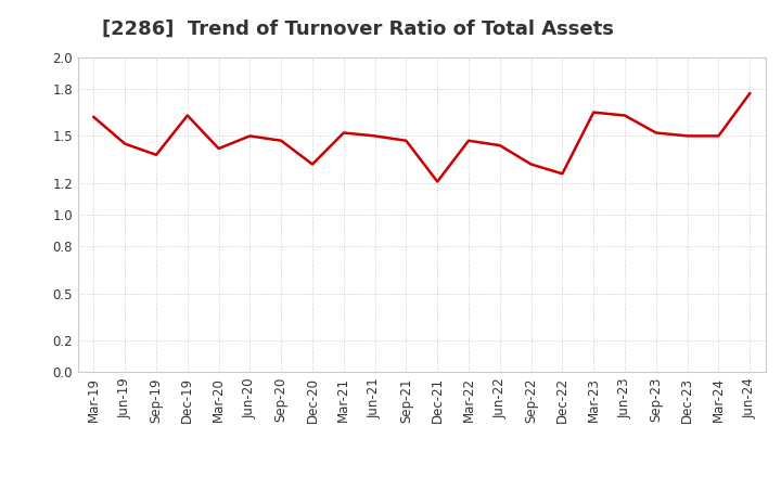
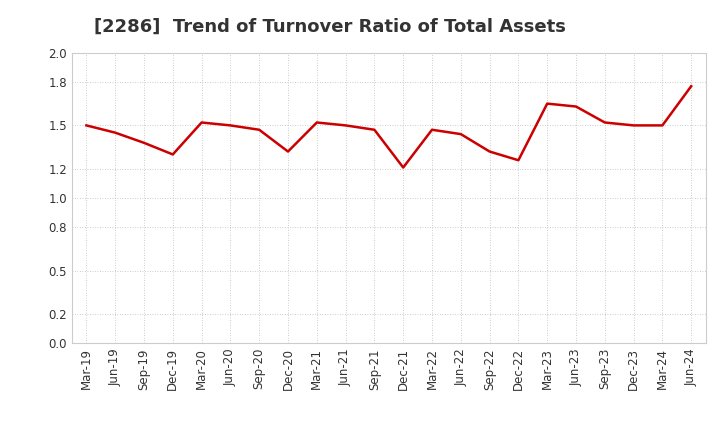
Mar-19: 1.62 -> 1.50
Dec-19: 1.63 -> 1.30
Mar-20: 1.42 -> 1.52
